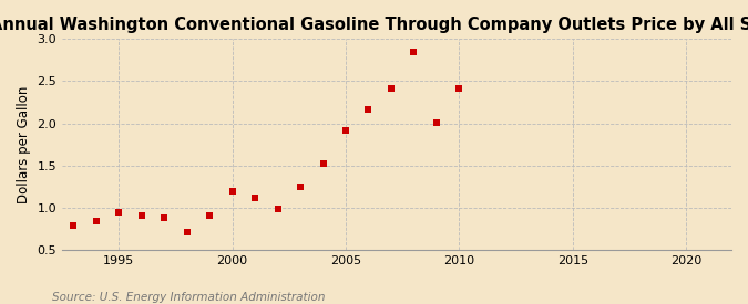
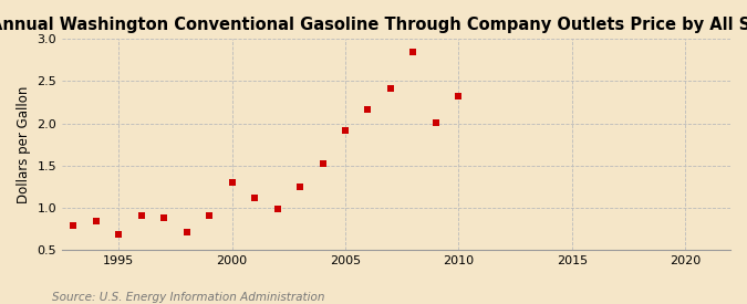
1995: 0.94 -> 0.68
2000: 1.20 -> 1.30
2010: 2.42 -> 2.32
